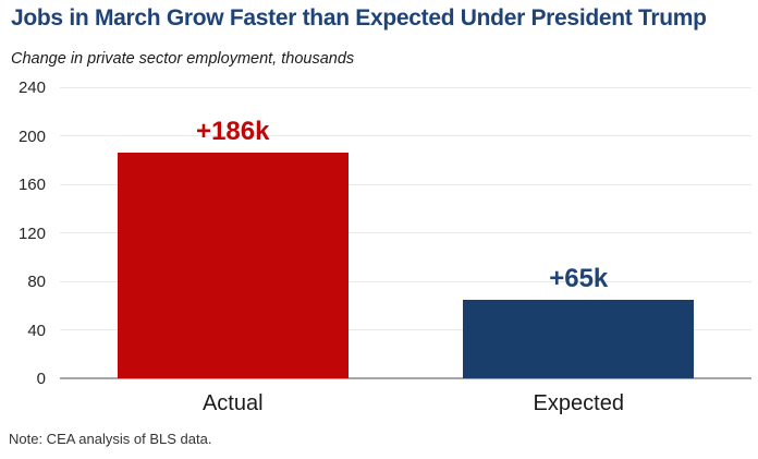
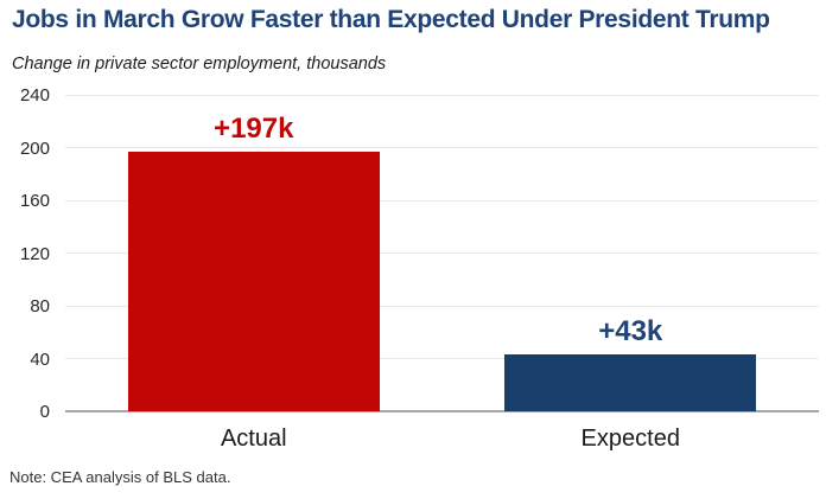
Actual: +186k -> +197k
Expected: +65k -> +43k
